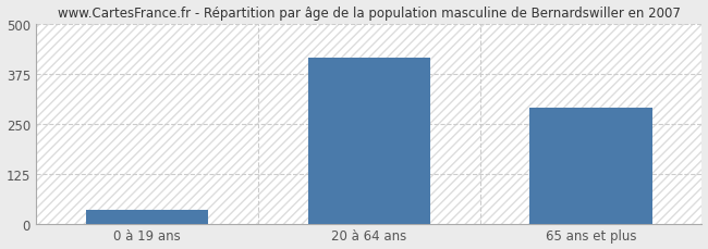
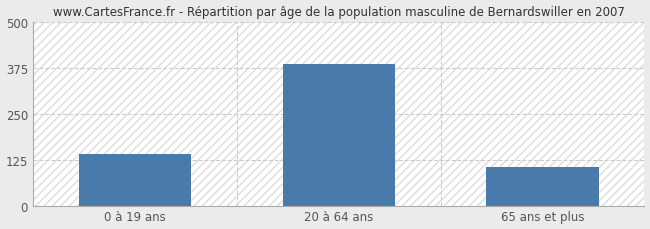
0 à 19 ans: 35 -> 140
20 à 64 ans: 415 -> 385
65 ans et plus: 290 -> 105
